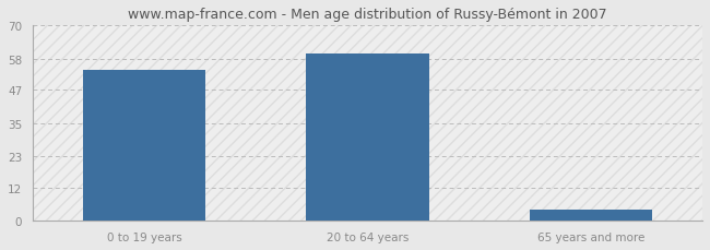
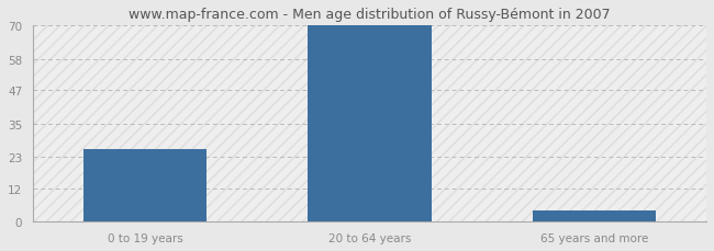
0 to 19 years: 54 -> 26
20 to 64 years: 60 -> 70
